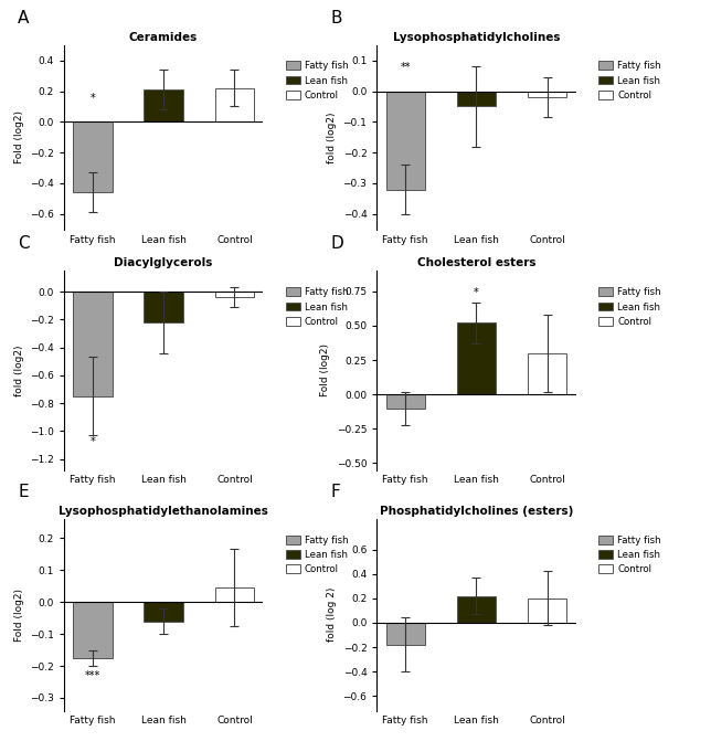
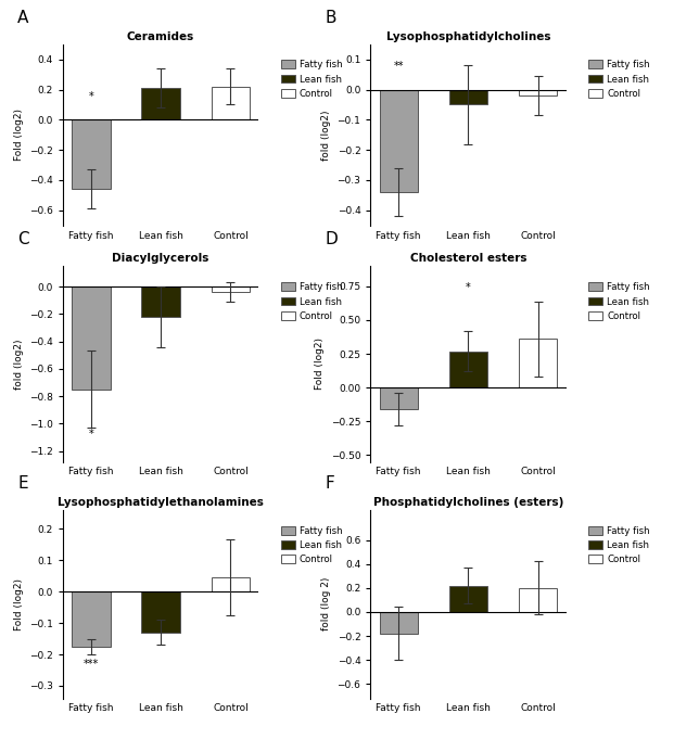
Lysophosphatidylcholines/Fatty fish: -0.32 -> -0.34
Cholesterol esters/Fatty fish: -0.10 -> -0.16
Cholesterol esters/Lean fish: 0.52 -> 0.27
Cholesterol esters/Control: 0.30 -> 0.36
Lysophosphatidylethanolamines/Lean fish: -0.060 -> -0.130
